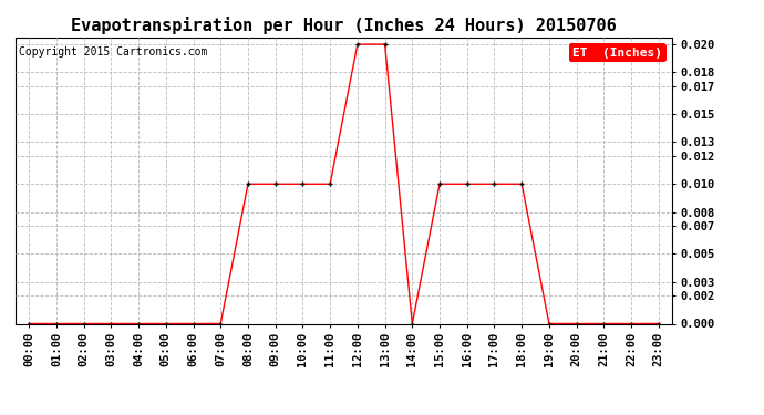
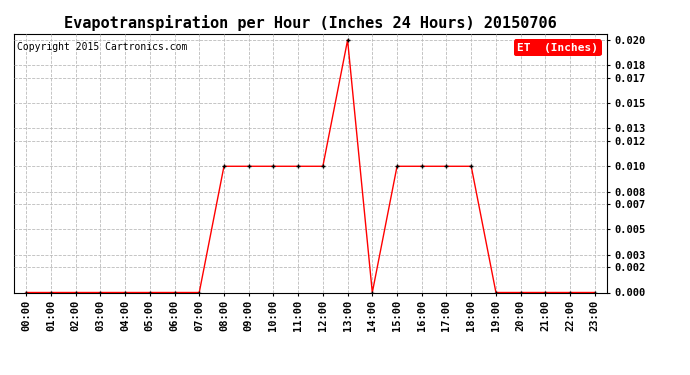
12:00: 0.02 -> 0.01
